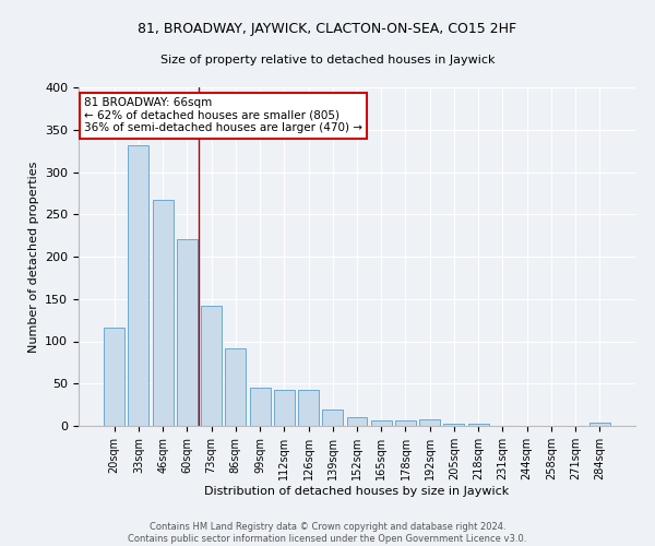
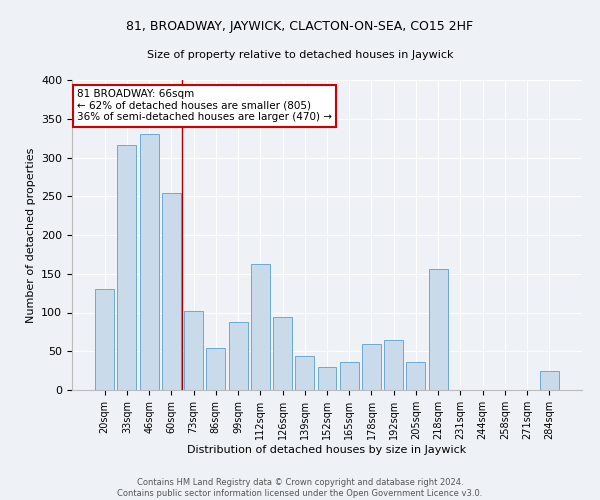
20sqm: 116 -> 130
33sqm: 332 -> 316
46sqm: 267 -> 330
60sqm: 221 -> 254
73sqm: 142 -> 102
86sqm: 91 -> 54
99sqm: 45 -> 88
112sqm: 43 -> 162
126sqm: 42 -> 94
139sqm: 20 -> 44
152sqm: 10 -> 30
165sqm: 7 -> 36
178sqm: 7 -> 60
192sqm: 8 -> 64
205sqm: 3 -> 36
218sqm: 3 -> 156
284sqm: 4 -> 24
